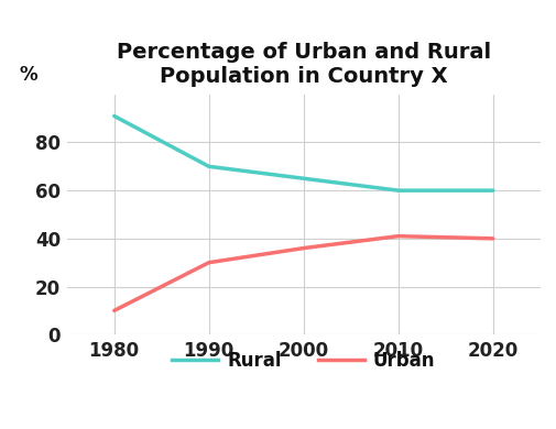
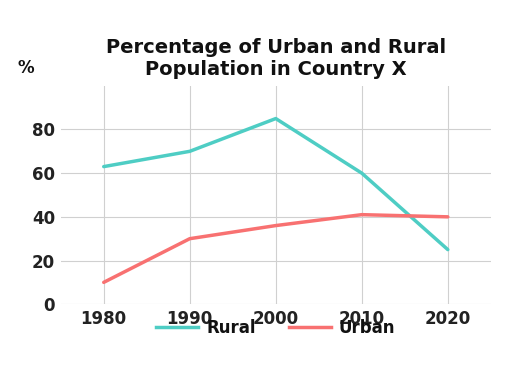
Rural/1980: 91 -> 63
Rural/2000: 65 -> 85
Rural/2020: 60 -> 25
